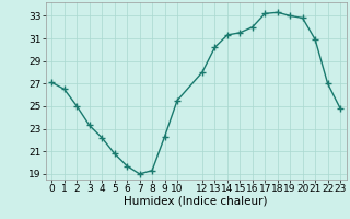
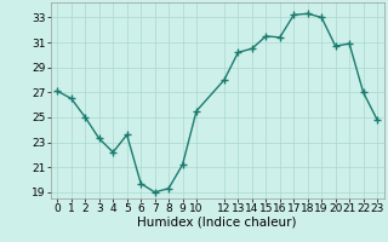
5: 20.8 -> 23.6
9: 22.3 -> 21.2
14: 31.3 -> 30.5
16: 32.0 -> 31.4
20: 32.8 -> 30.7
